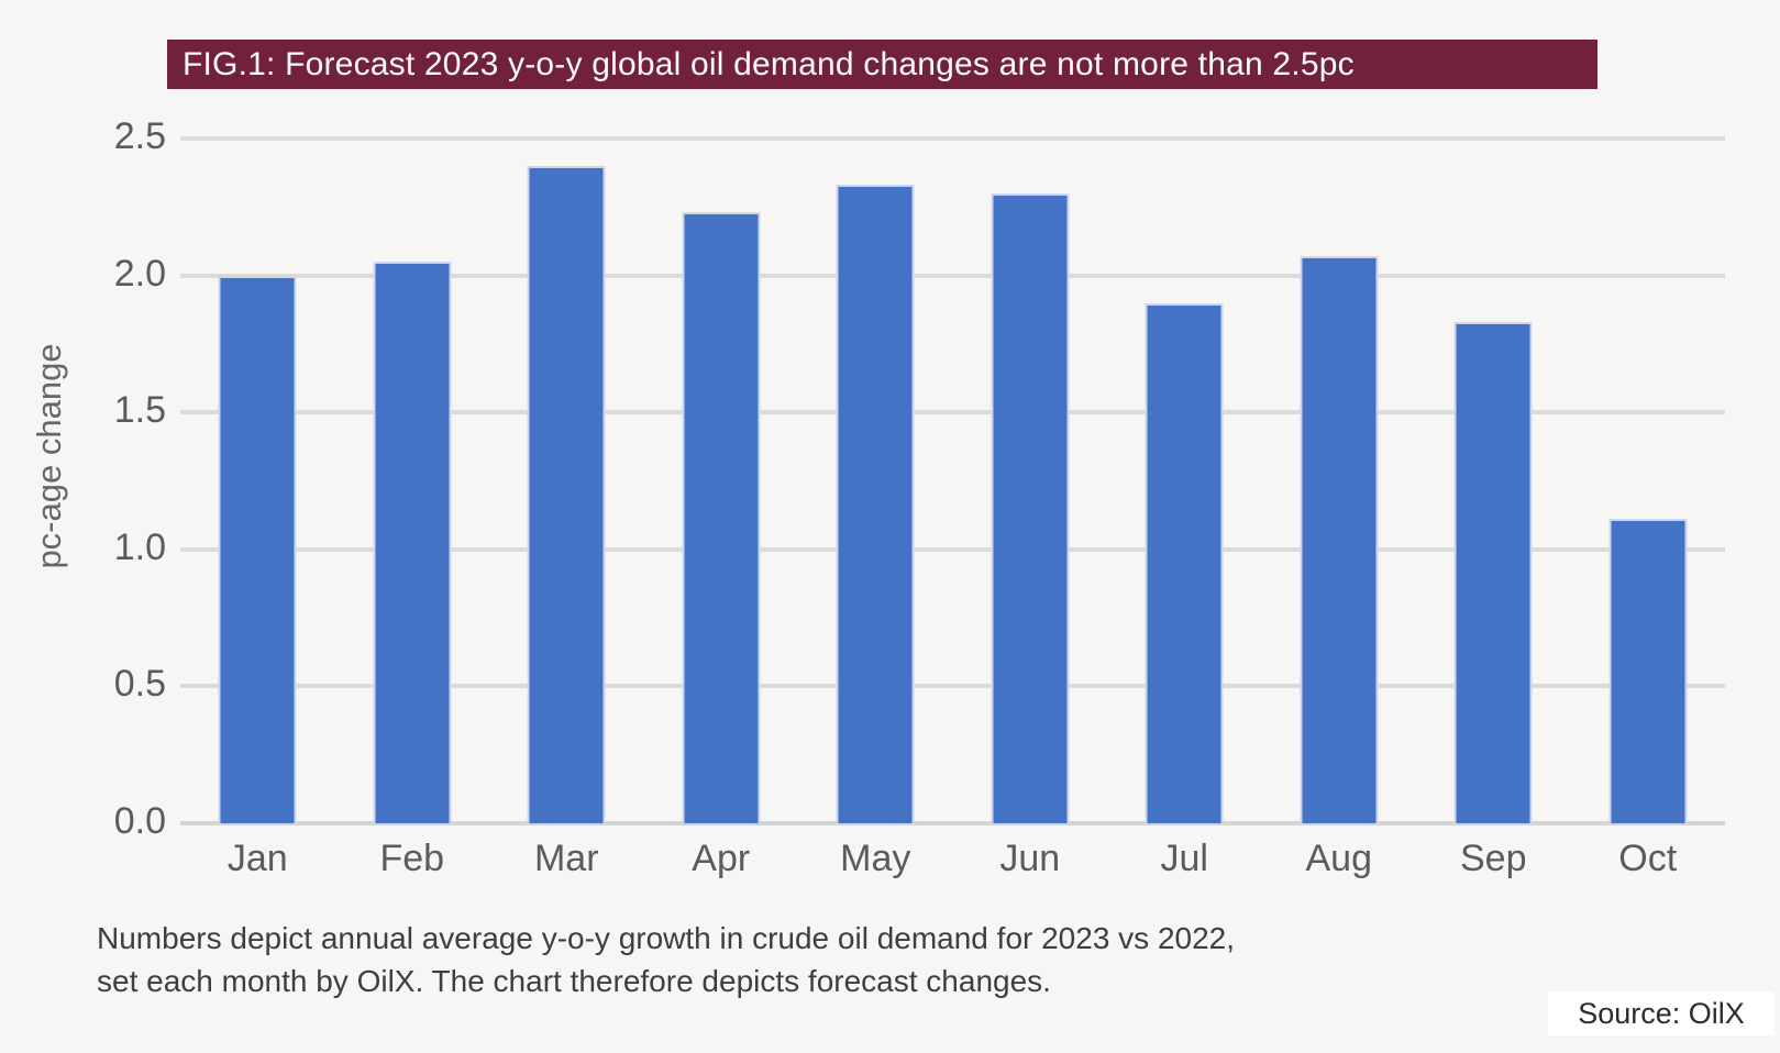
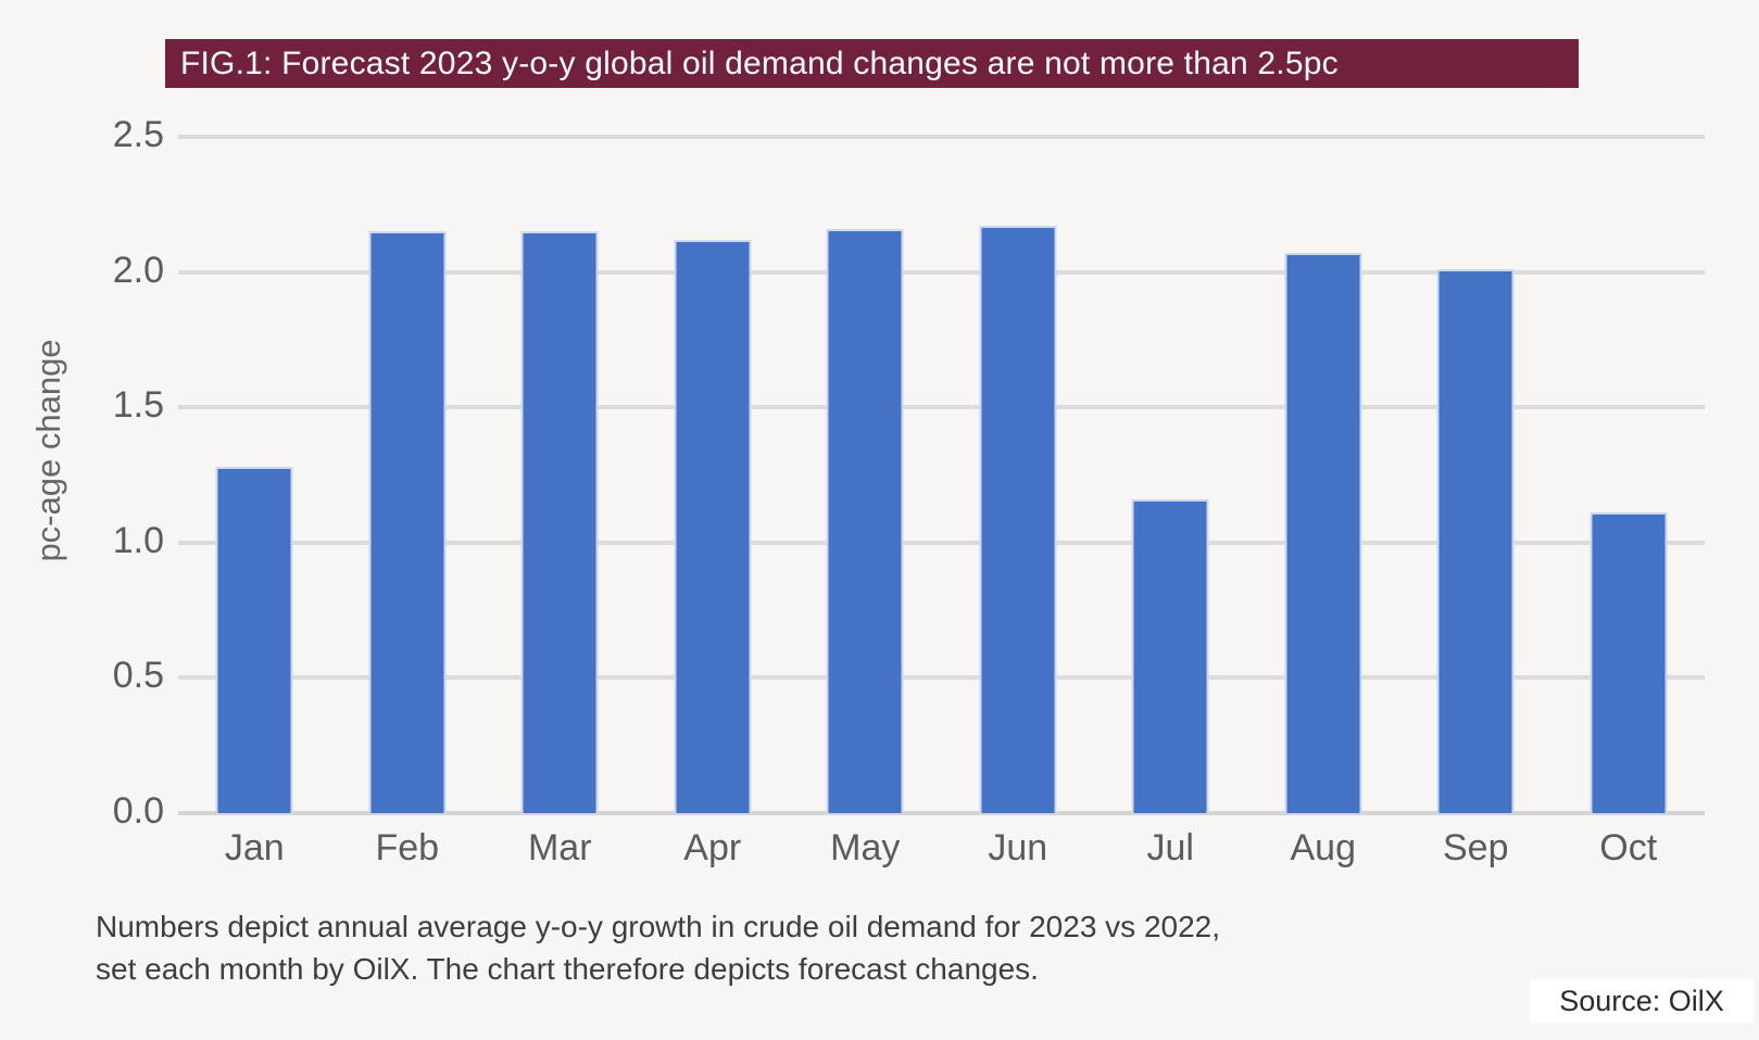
Jan: 2.00 -> 1.28
Feb: 2.05 -> 2.15
Mar: 2.40 -> 2.15
Apr: 2.23 -> 2.12
May: 2.33 -> 2.16
Jun: 2.30 -> 2.17
Jul: 1.90 -> 1.16
Sep: 1.83 -> 2.01
